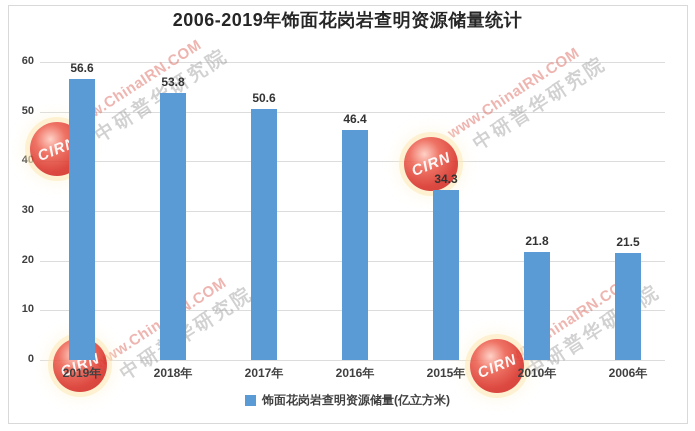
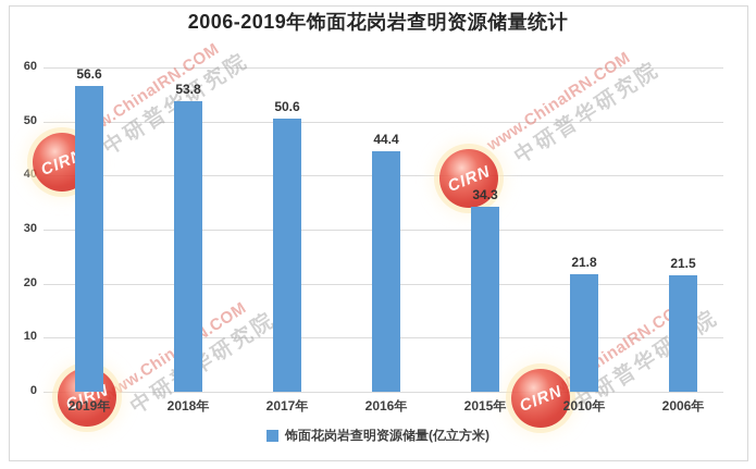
2016年: 46.4 -> 44.4
